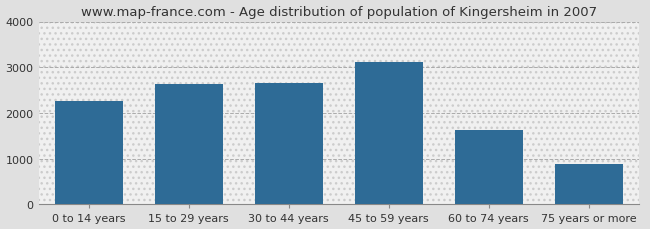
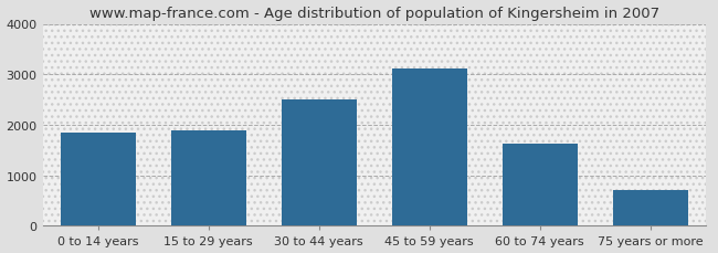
0 to 14 years: 2270 -> 1850
15 to 29 years: 2640 -> 1900
30 to 44 years: 2660 -> 2500
75 years or more: 880 -> 700
